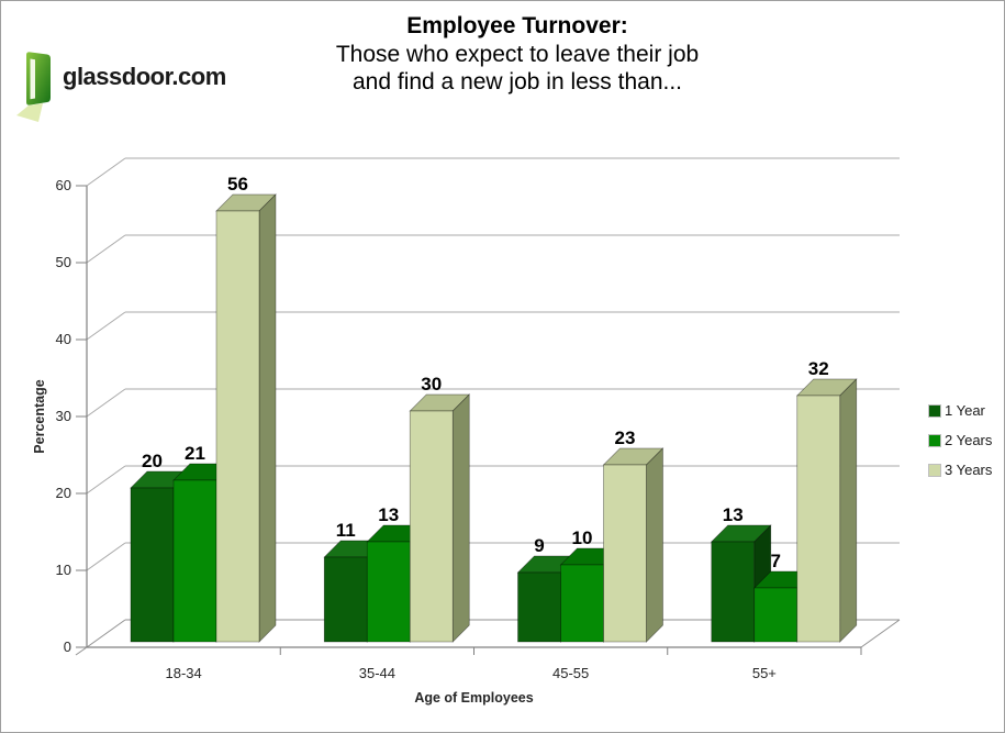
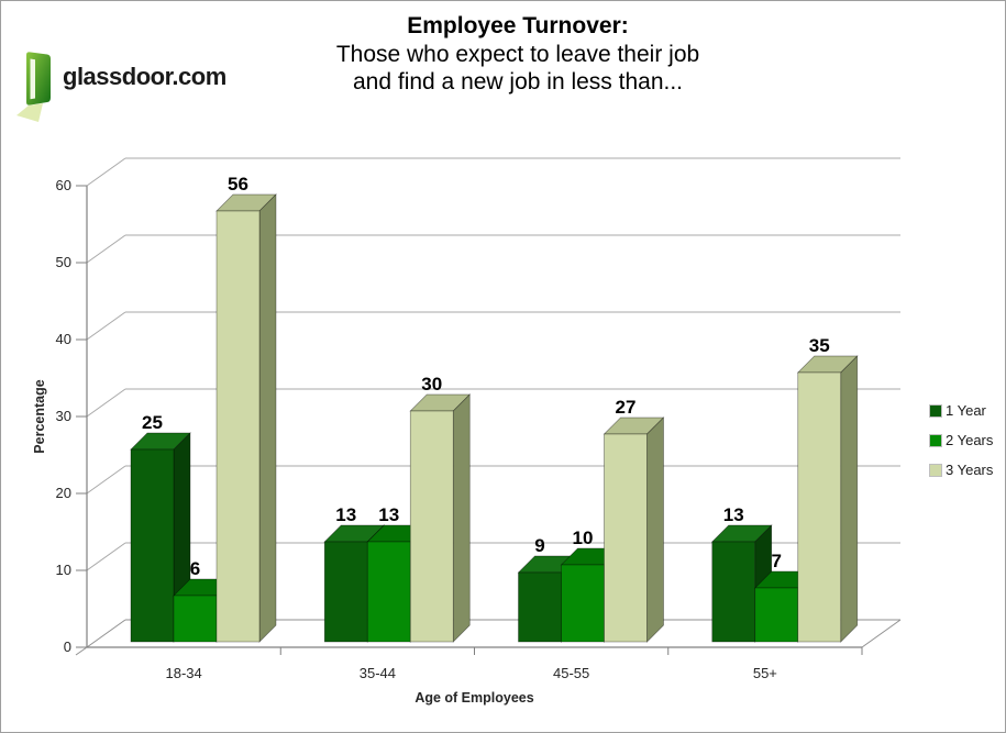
1 Year/18-34: 20 -> 25
2 Years/18-34: 21 -> 6
1 Year/35-44: 11 -> 13
3 Years/45-55: 23 -> 27
3 Years/55+: 32 -> 35
